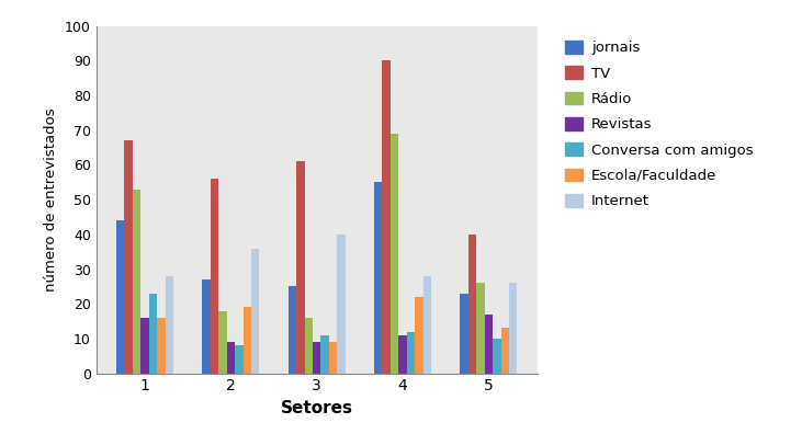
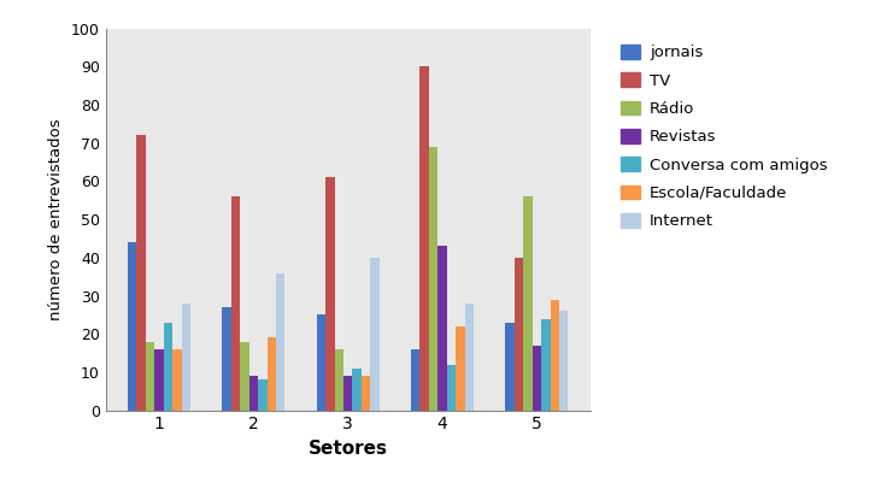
TV/1: 67 -> 72
Rádio/1: 53 -> 18
jornais/4: 55 -> 16
Revistas/4: 11 -> 43
Rádio/5: 26 -> 56
Conversa com amigos/5: 10 -> 24
Escola/Faculdade/5: 13 -> 29
